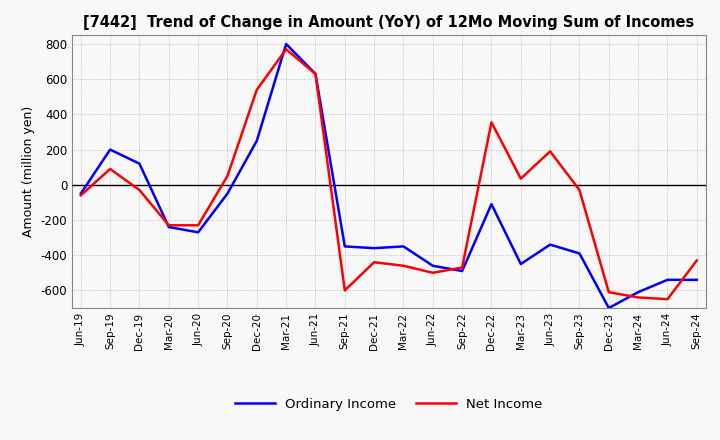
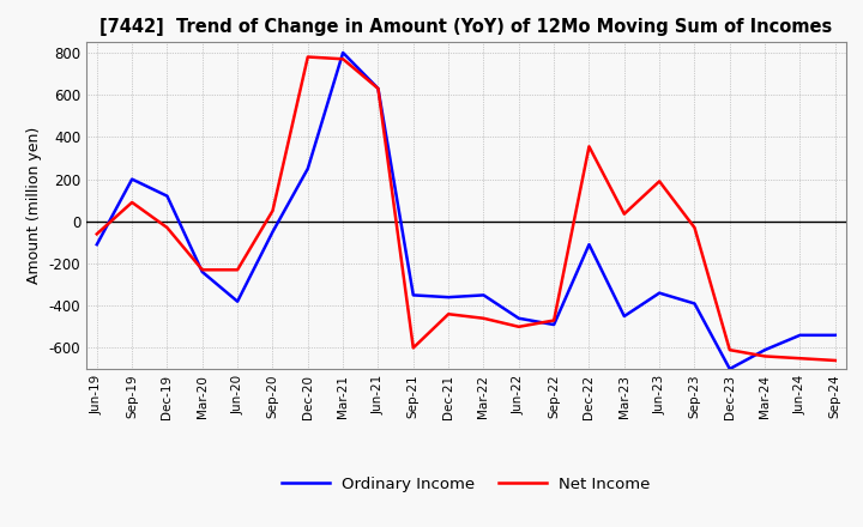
Ordinary Income/Jun-19: -50 -> -110
Ordinary Income/Jun-20: -270 -> -380
Net Income/Dec-20: 540 -> 780
Net Income/Sep-24: -430 -> -660
